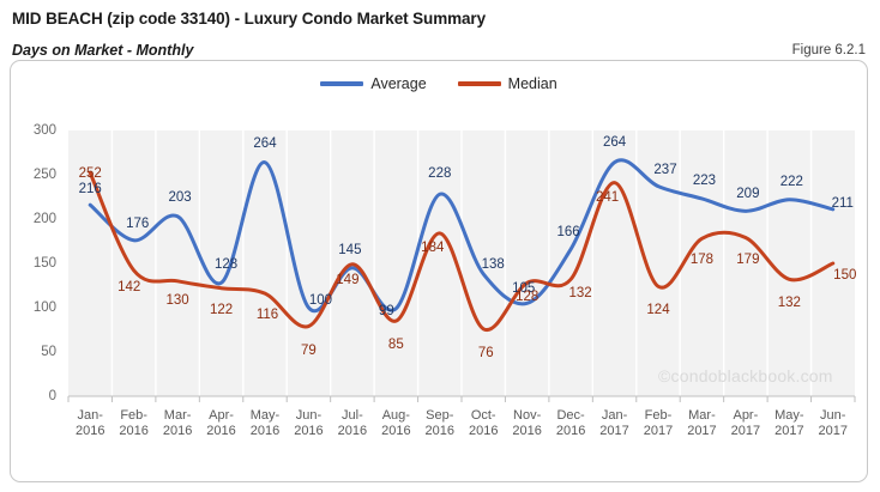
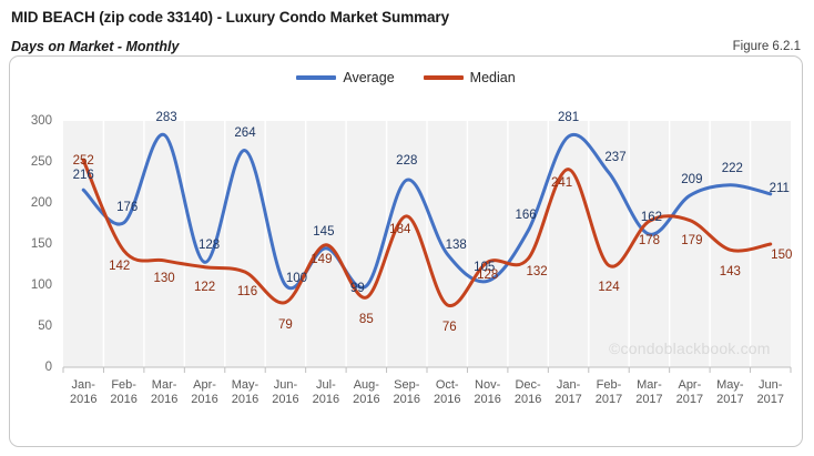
Average/Mar-2016: 203 -> 283
Average/Jan-2017: 264 -> 281
Average/Mar-2017: 223 -> 162
Median/May-2017: 132 -> 143
